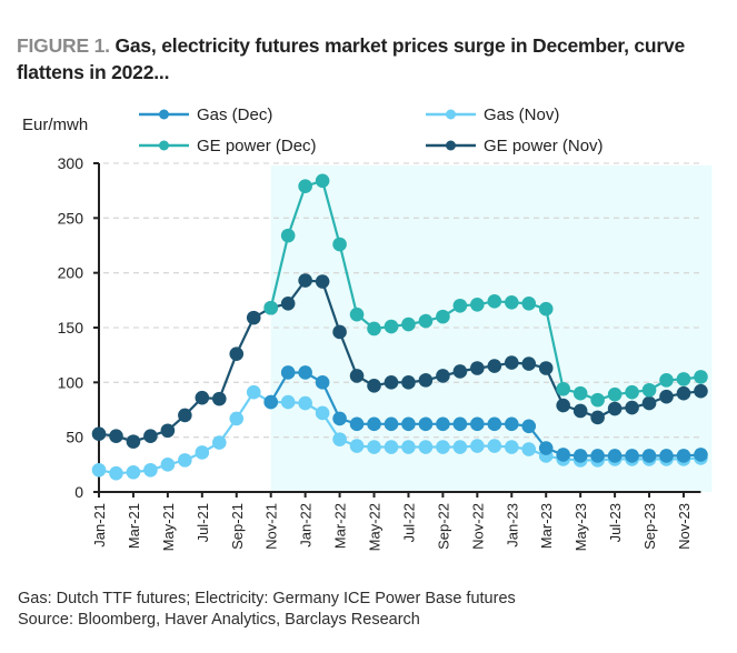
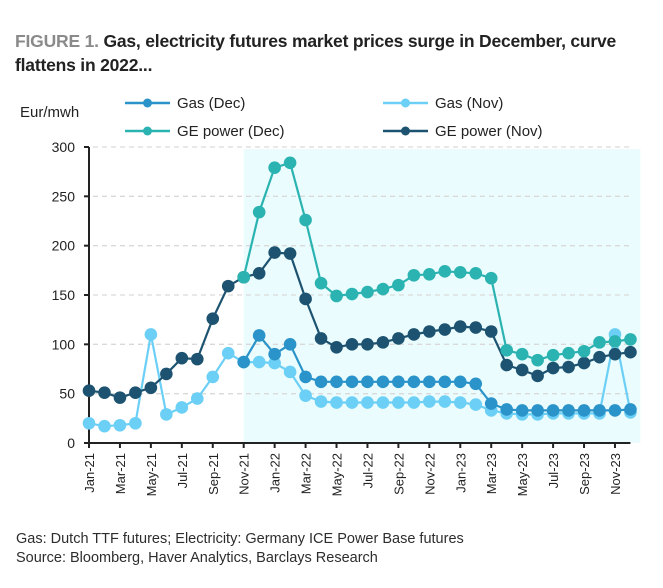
Gas (Nov)/May-21: 20 -> 110
Gas (Dec)/Jan-22: 110 -> 90
Gas (Nov)/Nov-23: 30 -> 110
